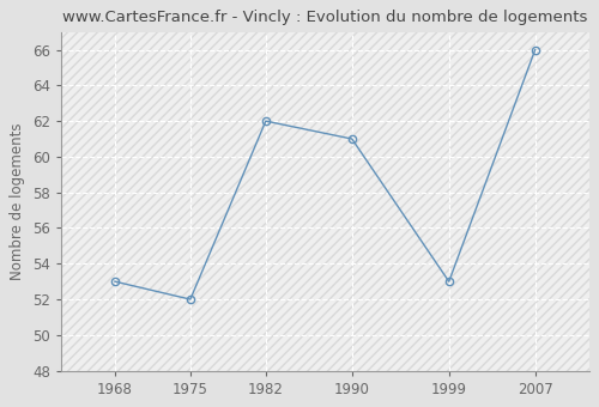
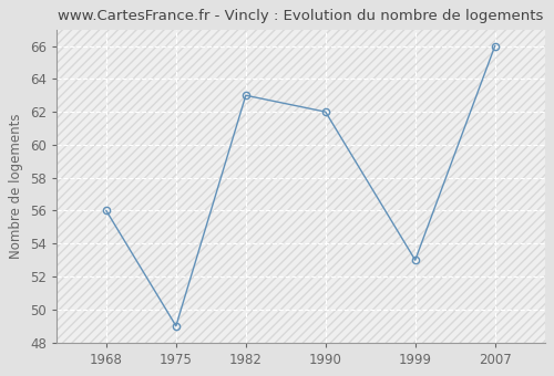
1968: 53 -> 56
1975: 52 -> 49
1982: 62 -> 63
1990: 61 -> 62
